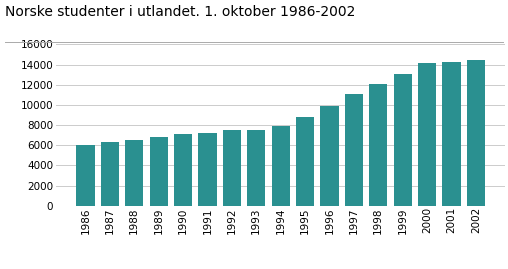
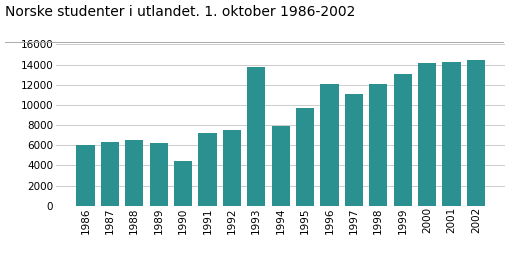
1989: 6800 -> 6200
1990: 7200 -> 4400
1993: 7500 -> 13800
1995: 8800 -> 9700
1996: 9900 -> 12100
